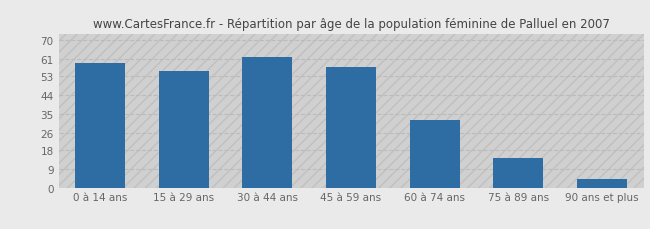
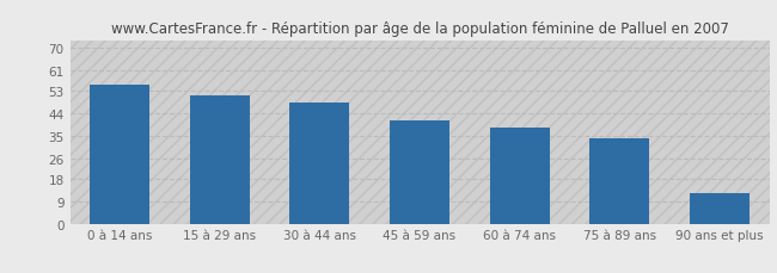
0 à 14 ans: 59 -> 55
15 à 29 ans: 55 -> 51
30 à 44 ans: 62 -> 48
45 à 59 ans: 57 -> 41
60 à 74 ans: 32 -> 38
75 à 89 ans: 14 -> 34
90 ans et plus: 4 -> 12
